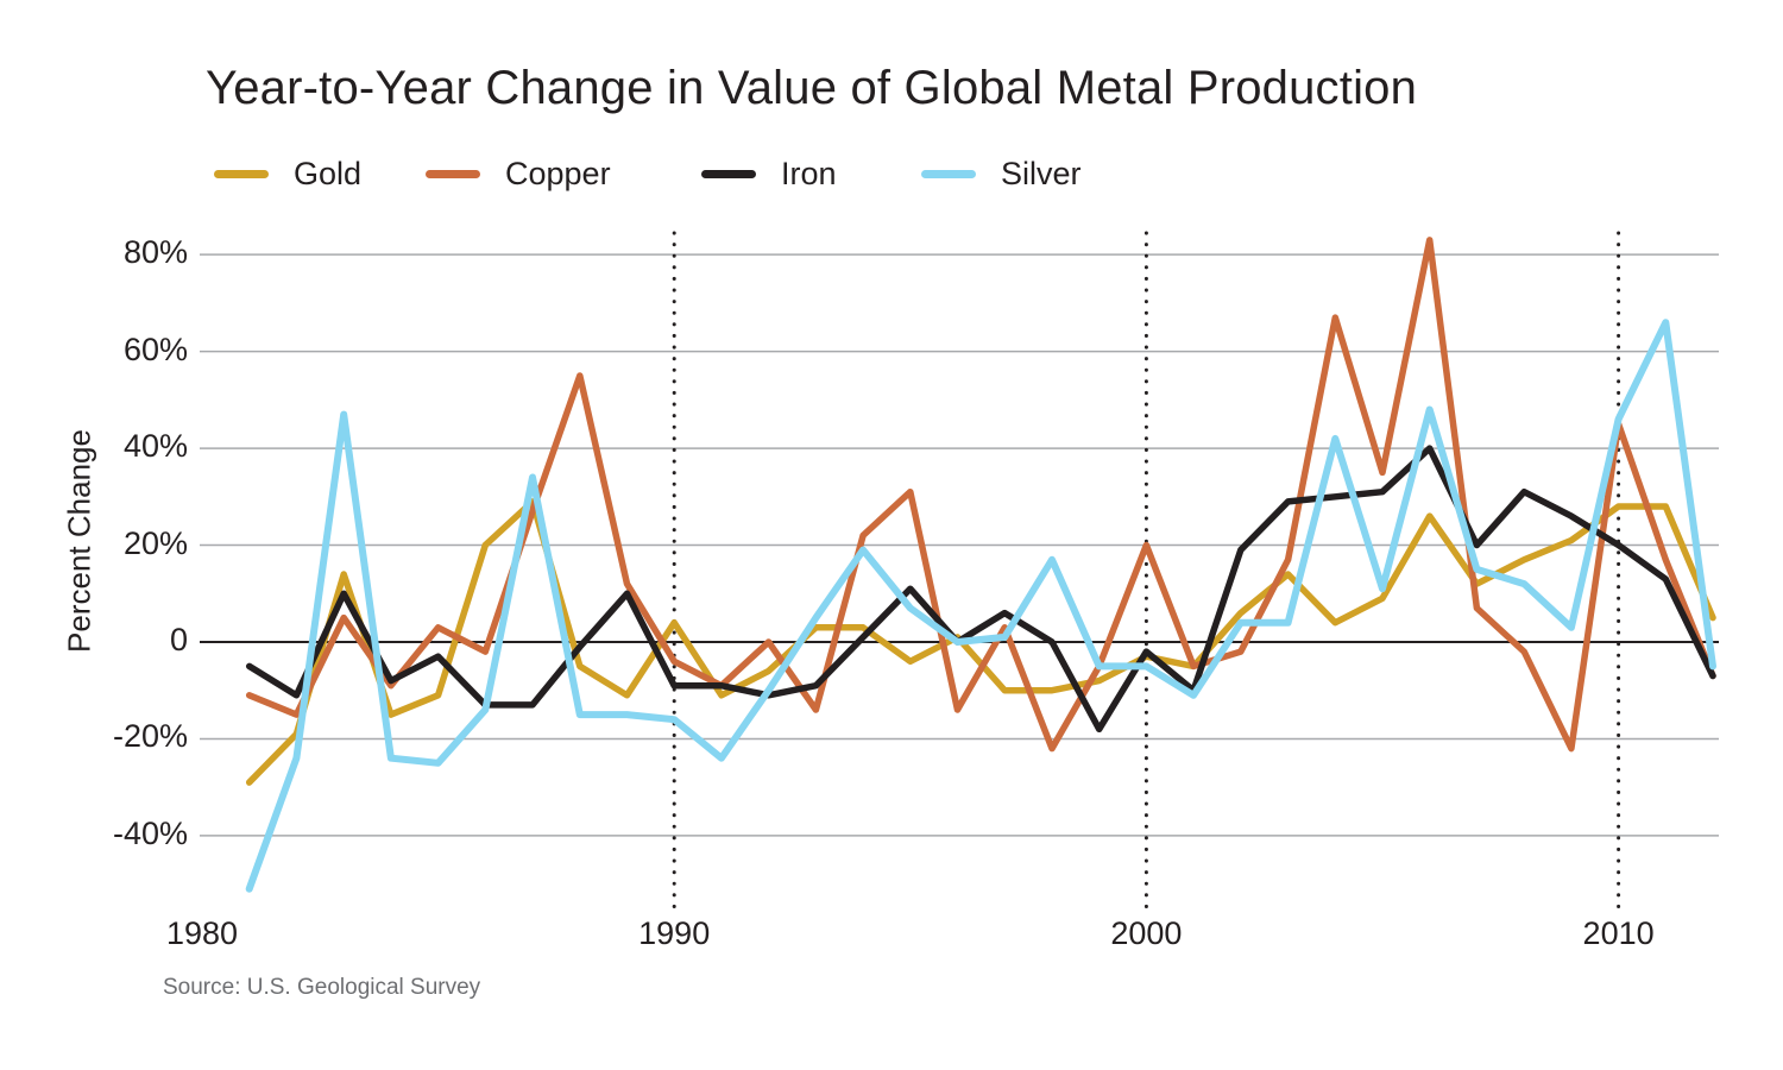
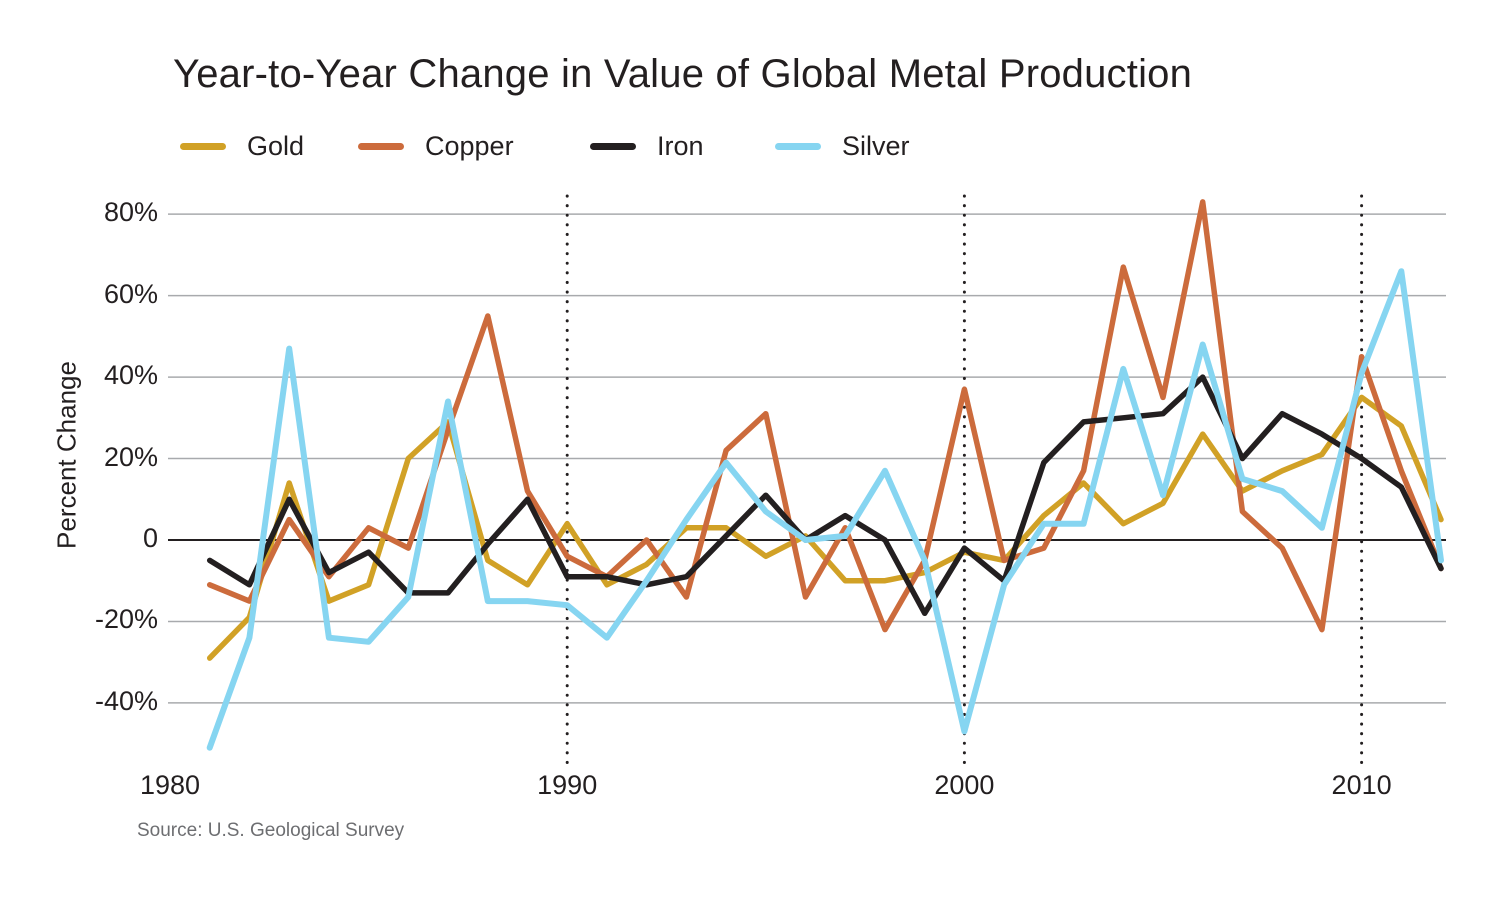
Copper/2000: 20% -> 37%
Silver/2000: -5% -> -47%
Gold/2010: 28% -> 35%
Silver/2010: 46% -> 41%
